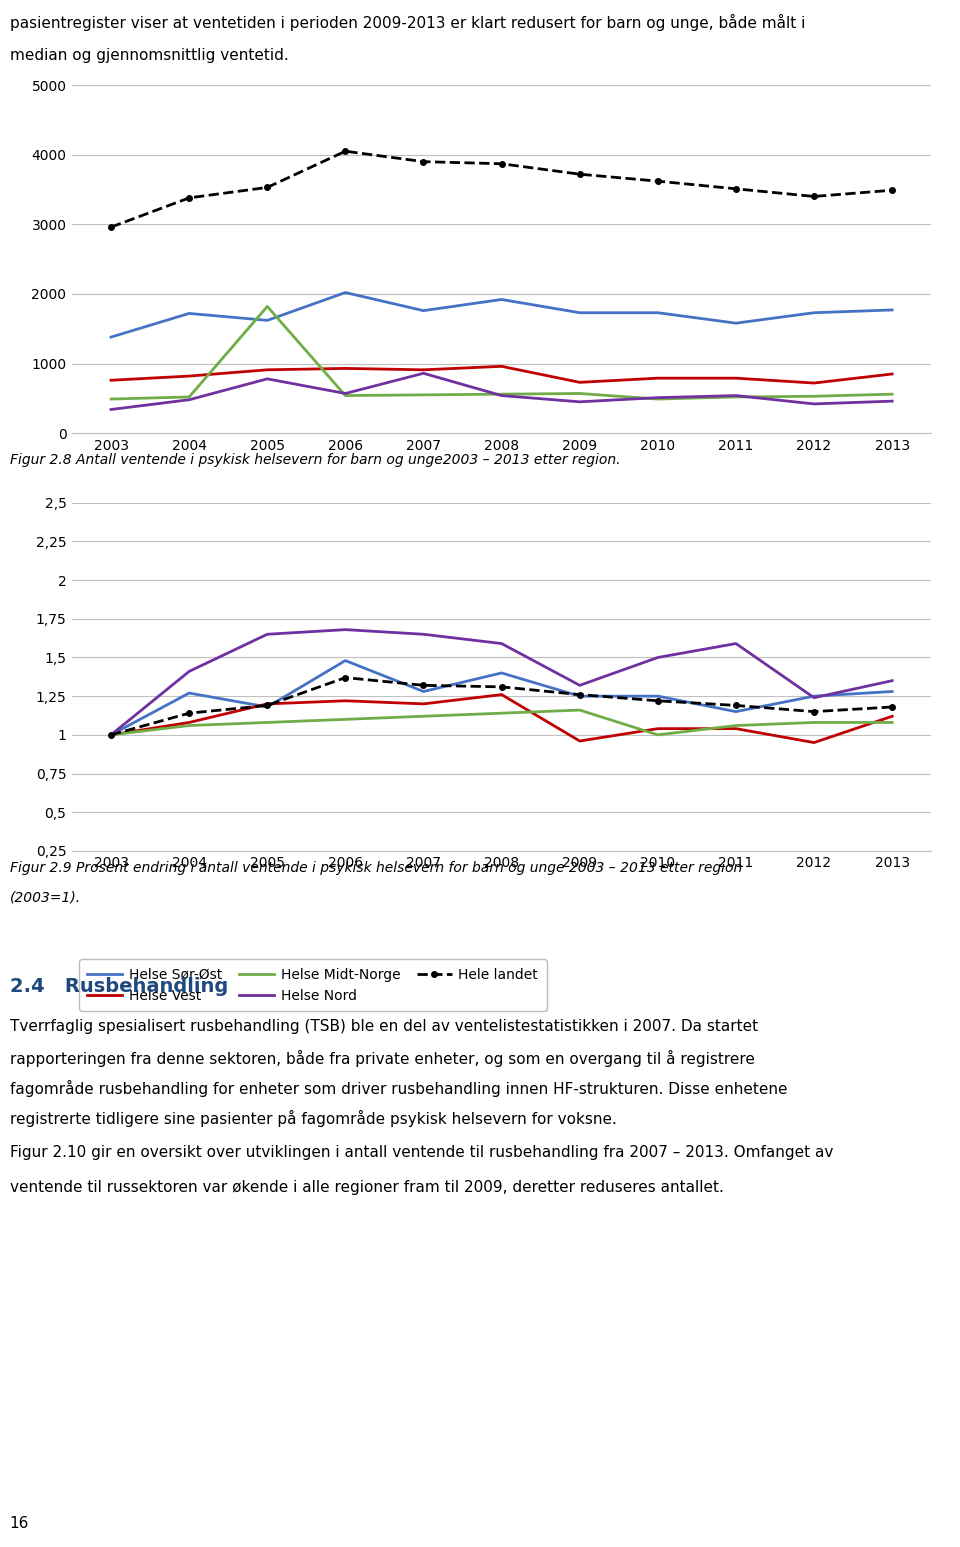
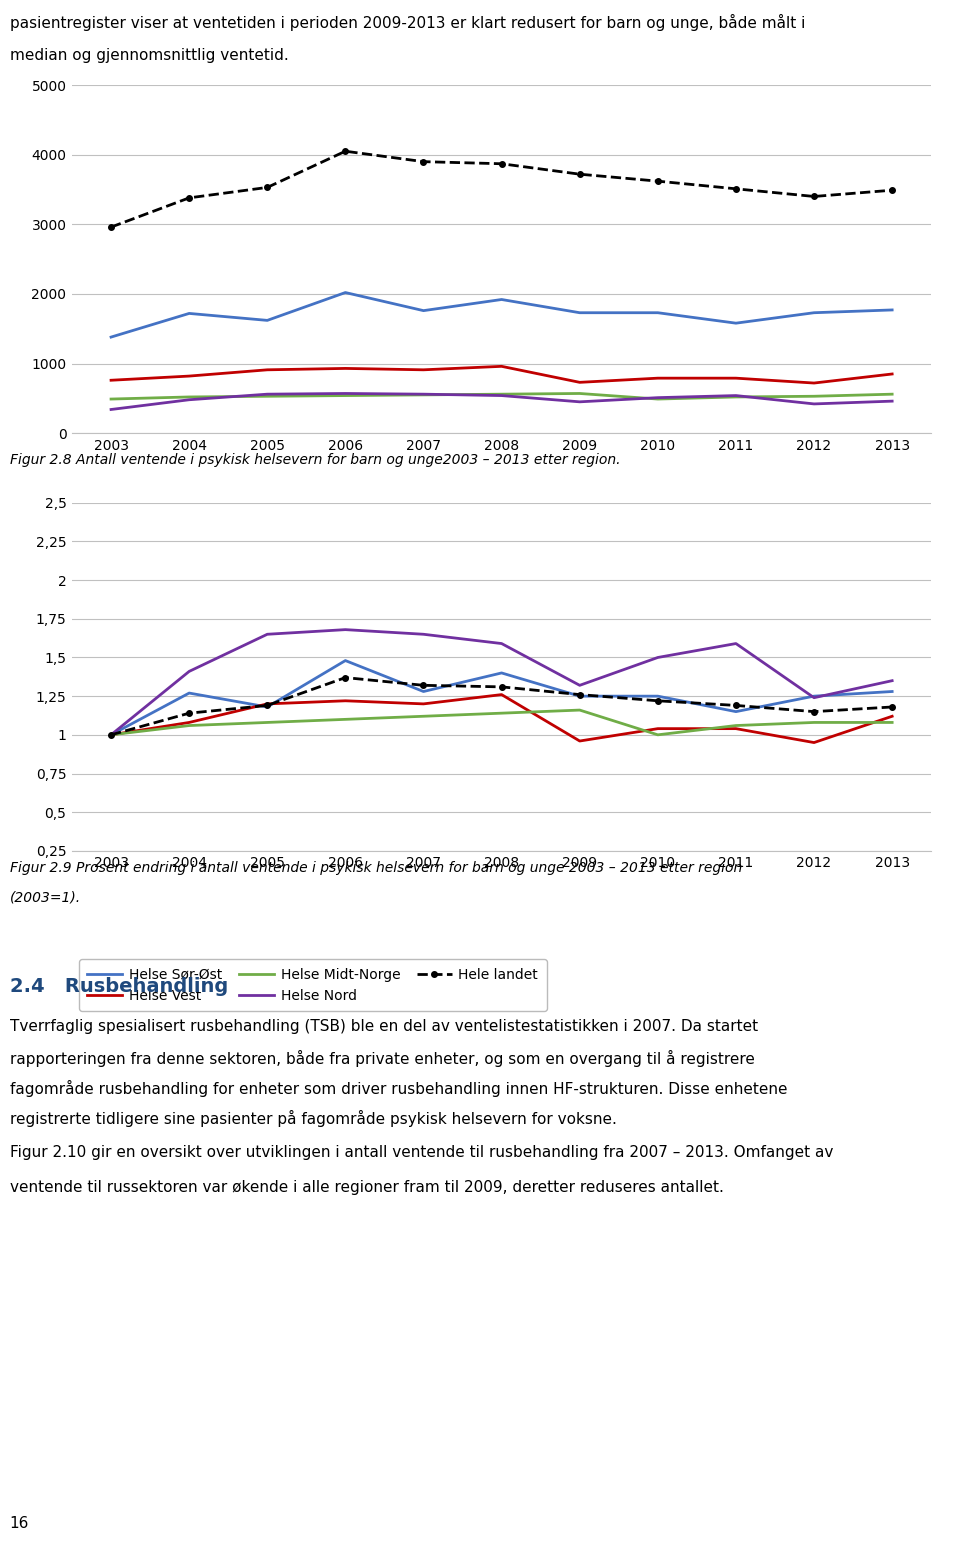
Helse Midt-Norge/2005: 1820 -> 530
Helse Nord/2005: 780 -> 560
Helse Nord/2007: 860 -> 560
